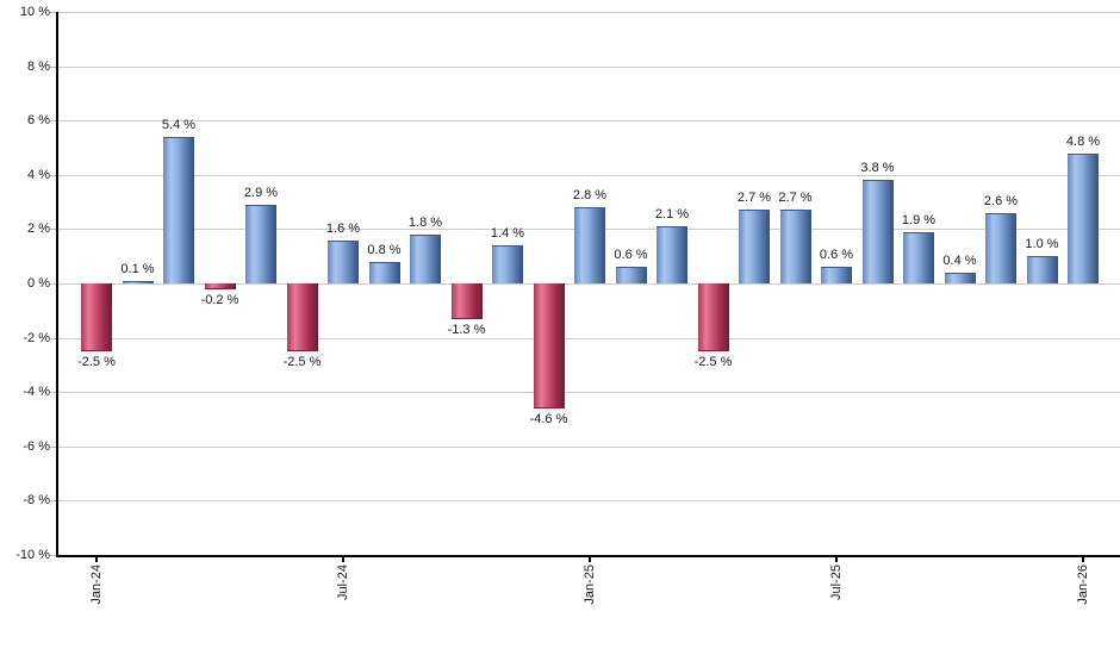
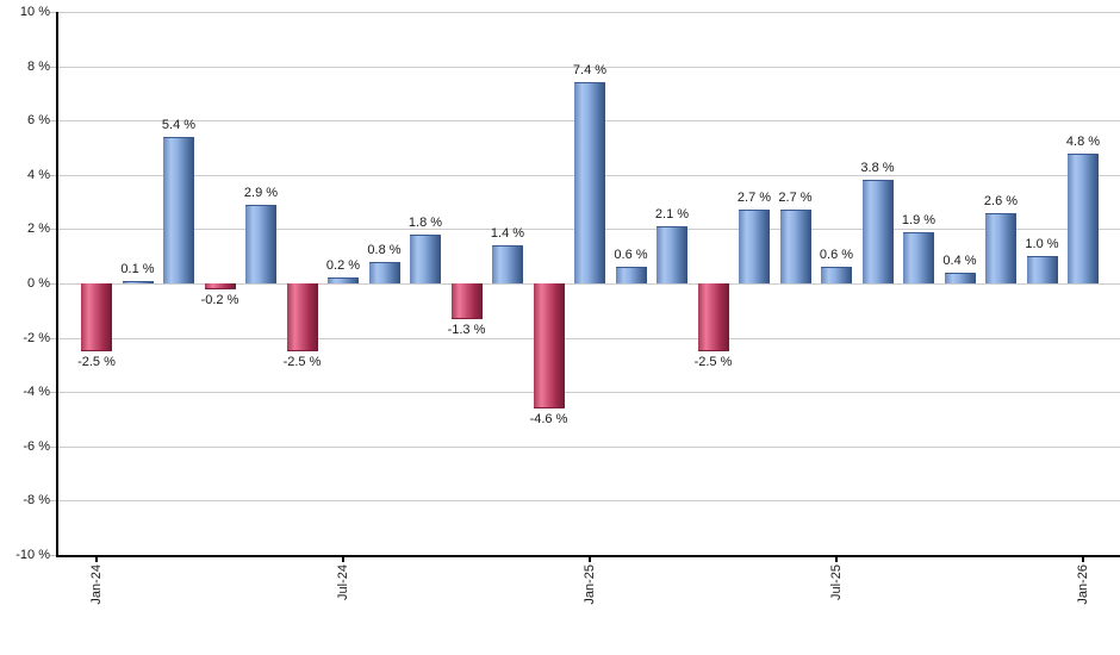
Jul-24: 1.6 -> 0.2
Jan-25: 2.8 -> 7.4
